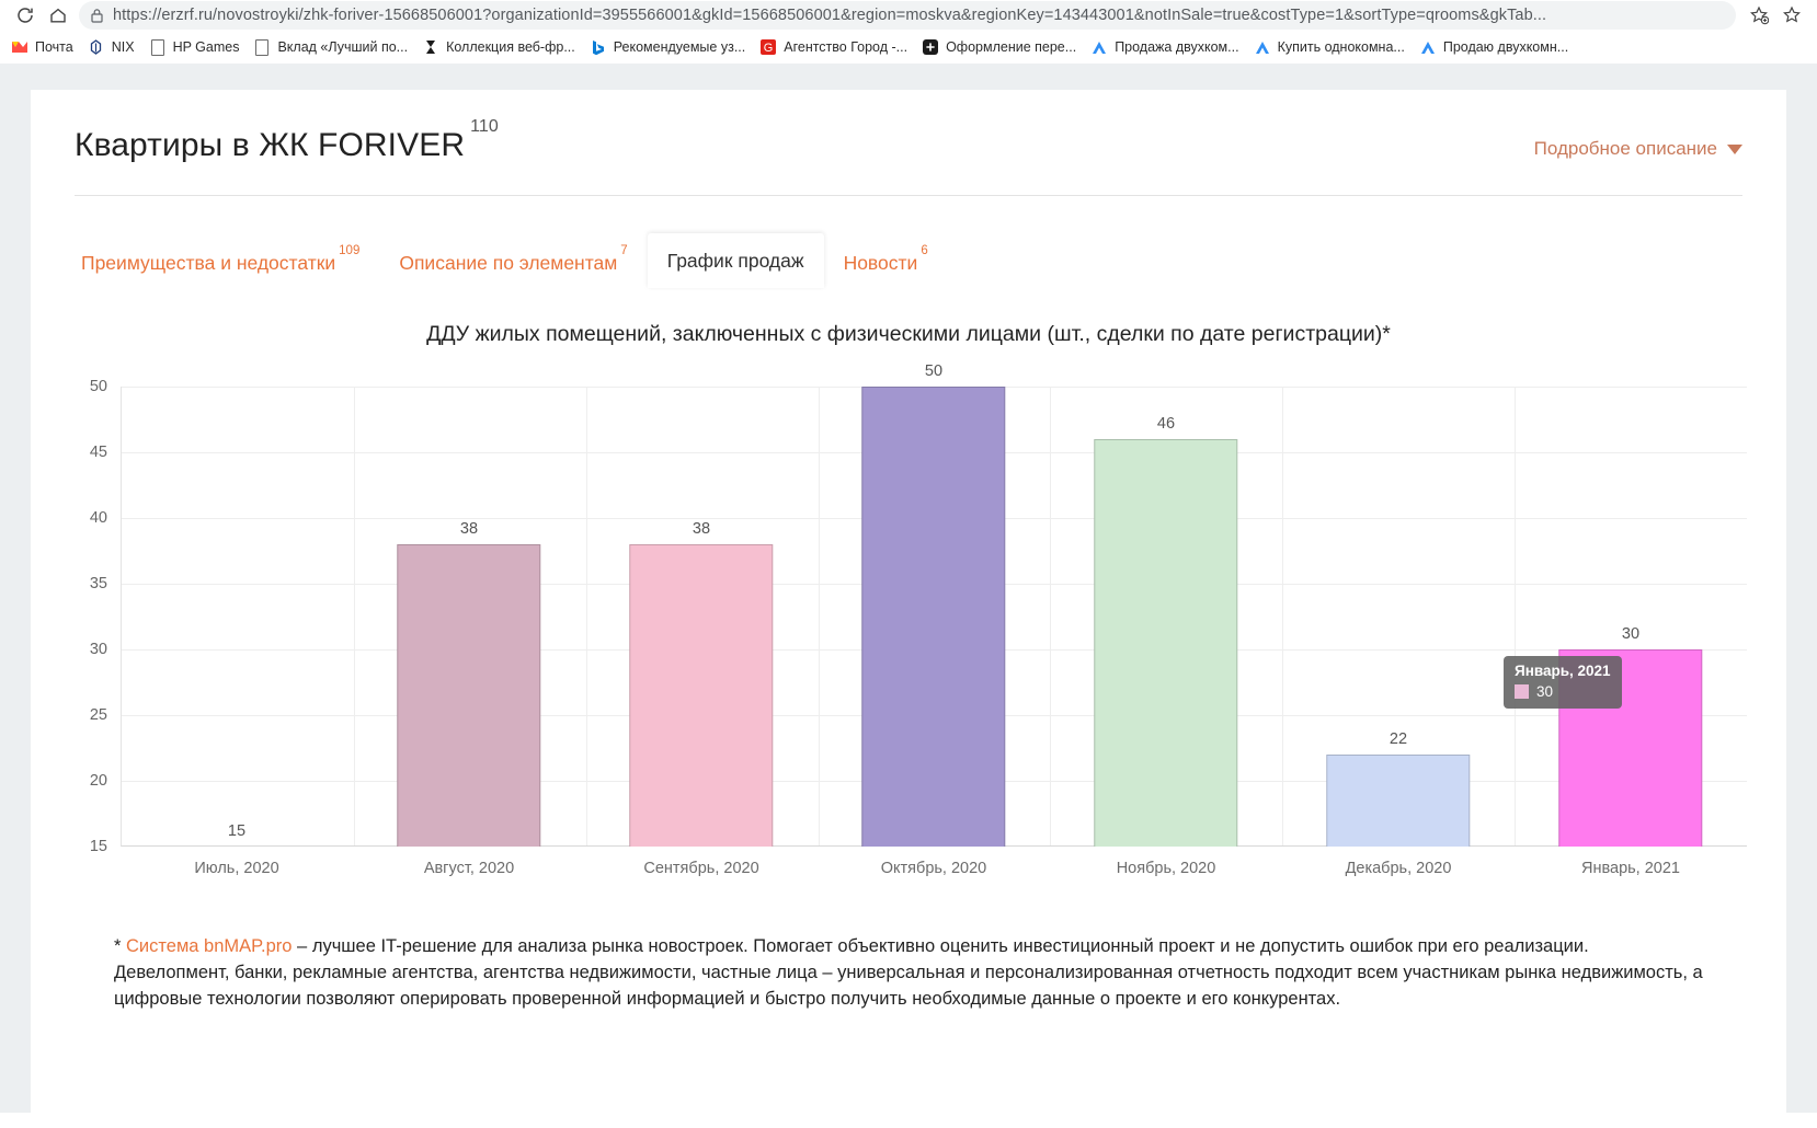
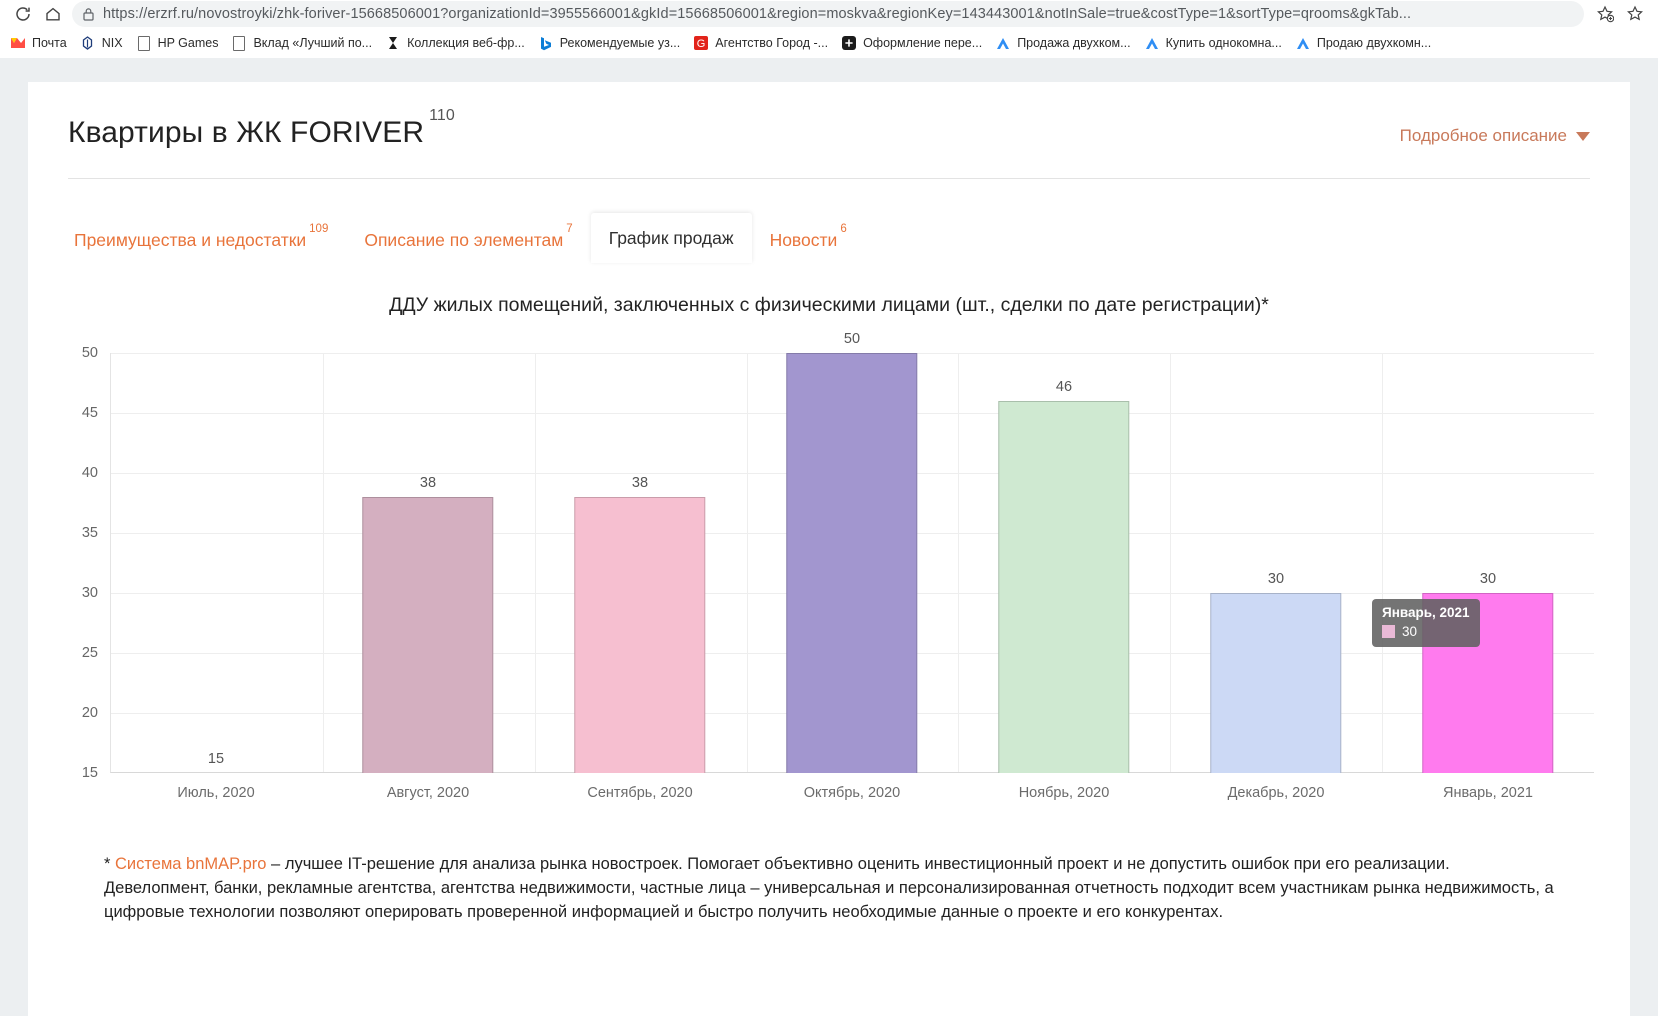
Декабрь, 2020: 22 -> 30
